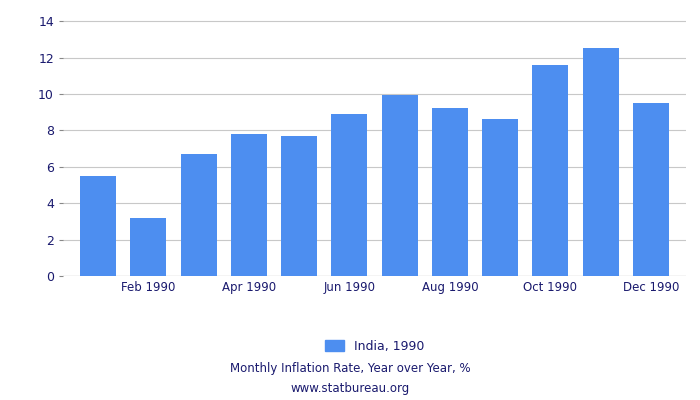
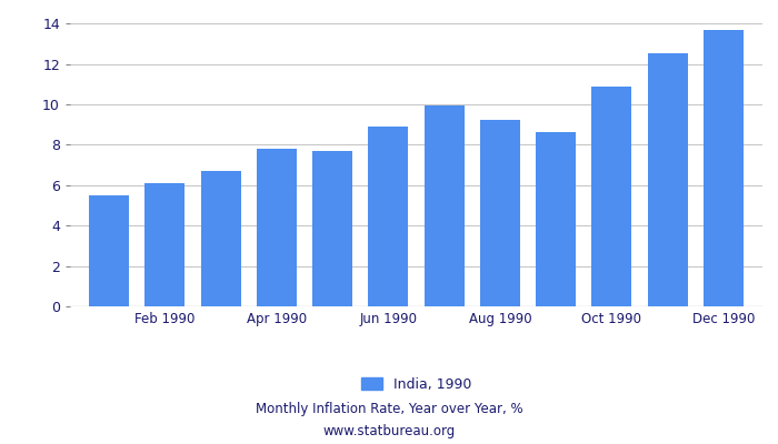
Feb 1990: 3.2 -> 6.1
Oct 1990: 11.6 -> 10.8
Dec 1990: 9.5 -> 13.7
